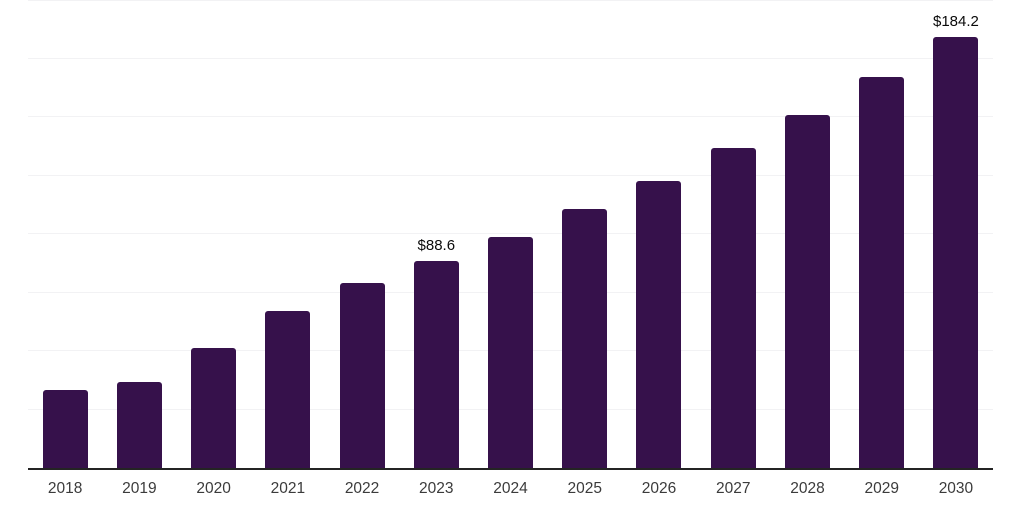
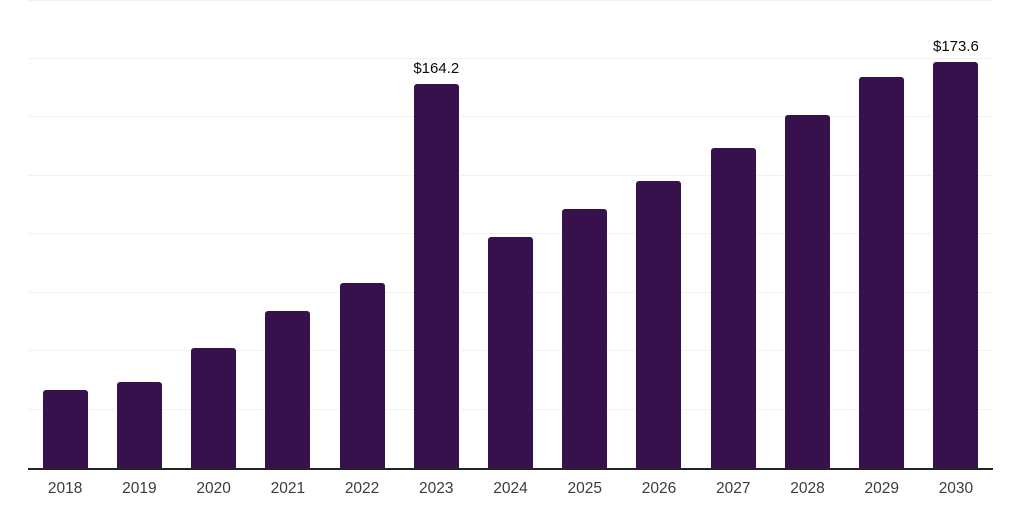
2023: $88.6 -> $164.2
2030: $184.2 -> $173.6
